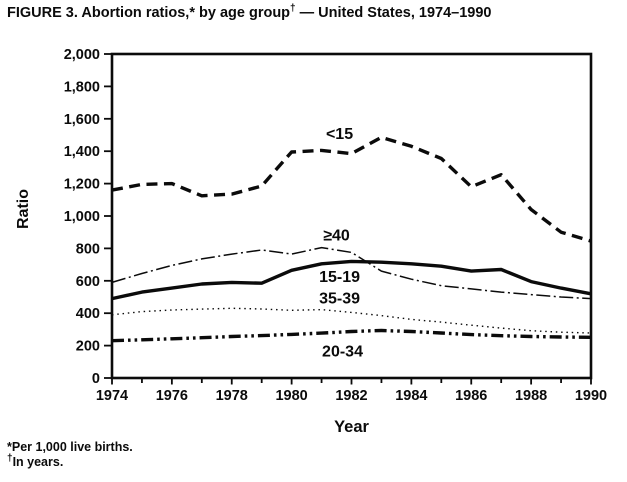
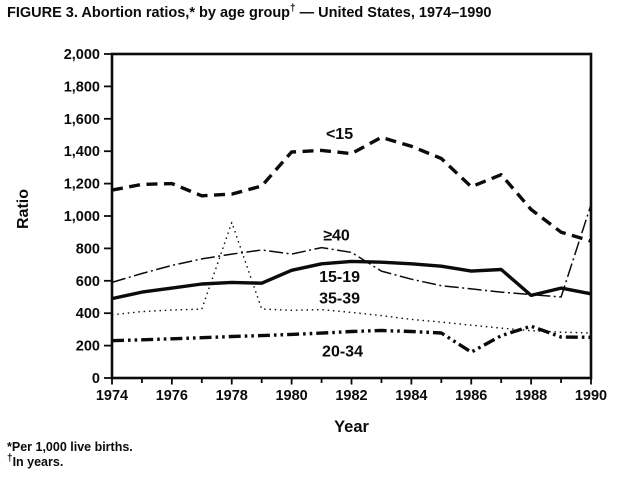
35-39/1978: 430 -> 960
20-34/1986: 270 -> 160
15-19/1988: 600 -> 510
20-34/1988: 260 -> 320
≥40/1990: 490 -> 1070
